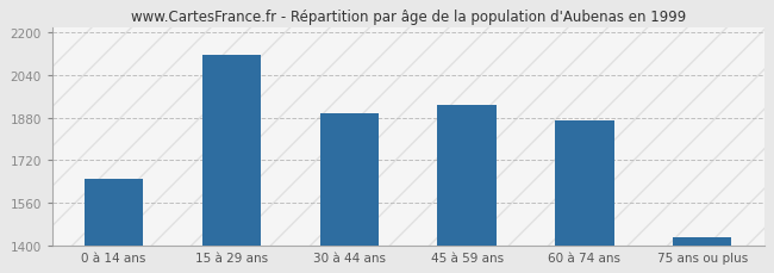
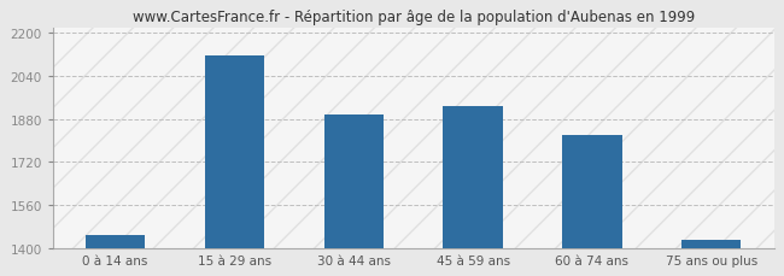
0 à 14 ans: 1650 -> 1450
60 à 74 ans: 1870 -> 1820
